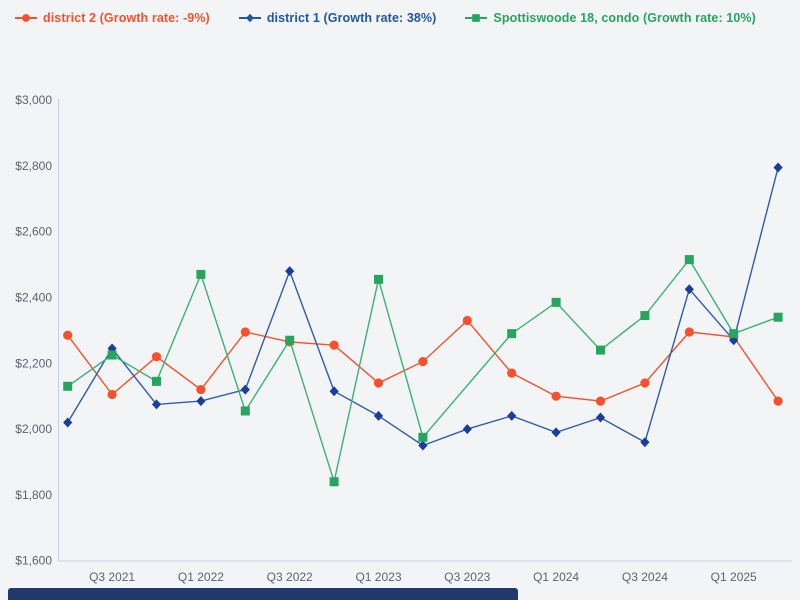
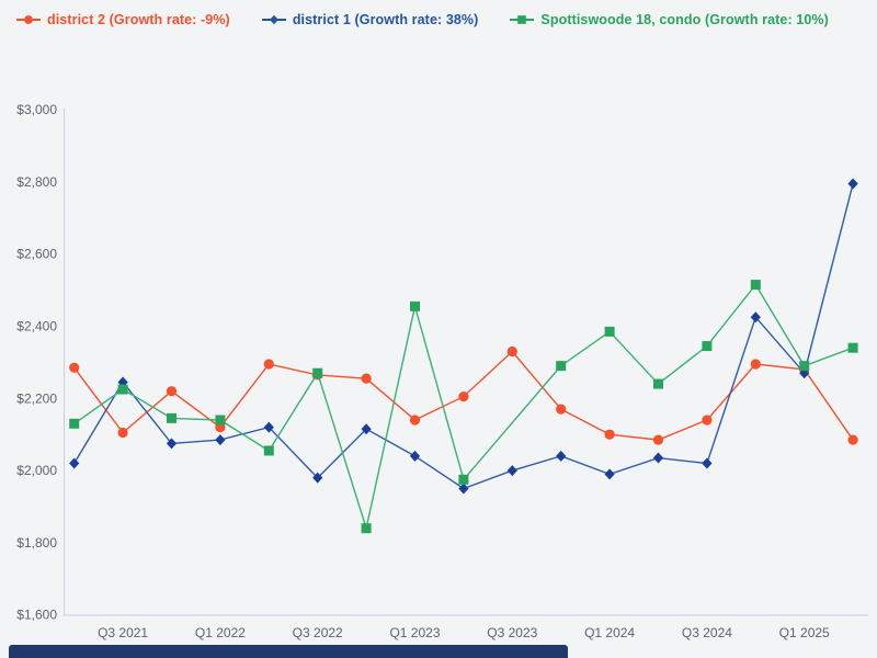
Spottiswoode 18, condo (Growth rate: 10%)/Q1 2022: $2470 -> $2140
district 1 (Growth rate: 38%)/Q3 2022: $2480 -> $1980
district 1 (Growth rate: 38%)/Q3 2024: $1960 -> $2020
